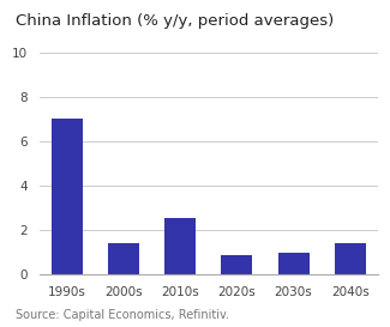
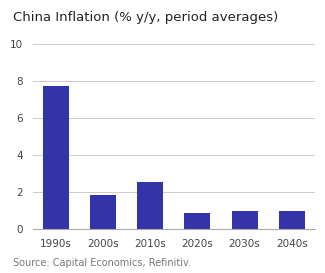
1990s: 7.0 -> 7.7
2000s: 1.4 -> 1.9
2040s: 1.4 -> 1.0
